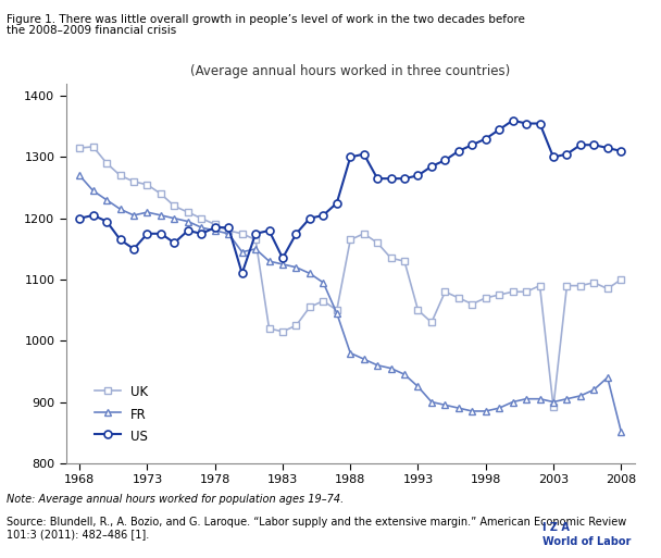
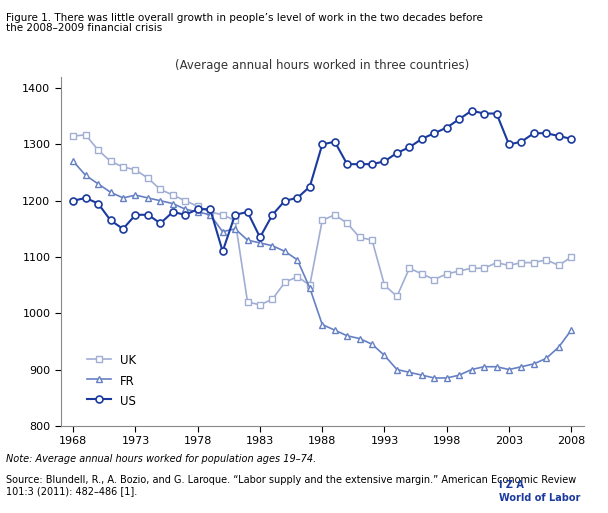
UK/2003: 892 -> 1085
FR/2008: 852 -> 970
